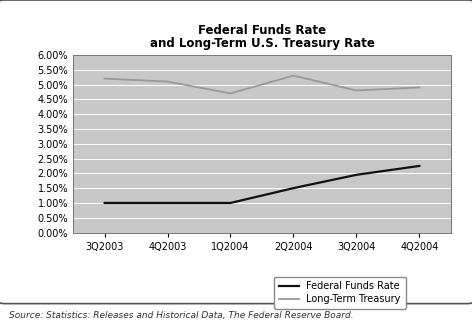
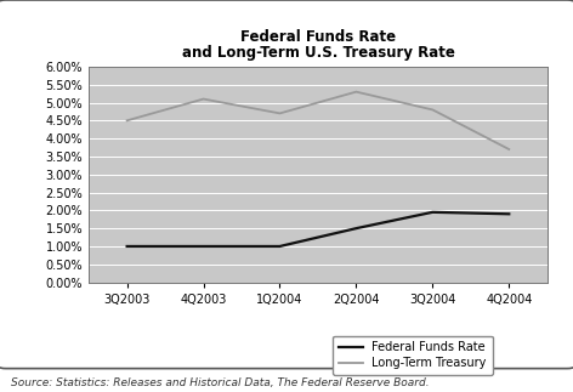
Long-Term Treasury/3Q2003: 5.2% -> 4.5%
Federal Funds Rate/4Q2004: 2.25% -> 1.90%
Long-Term Treasury/4Q2004: 4.9% -> 3.7%
